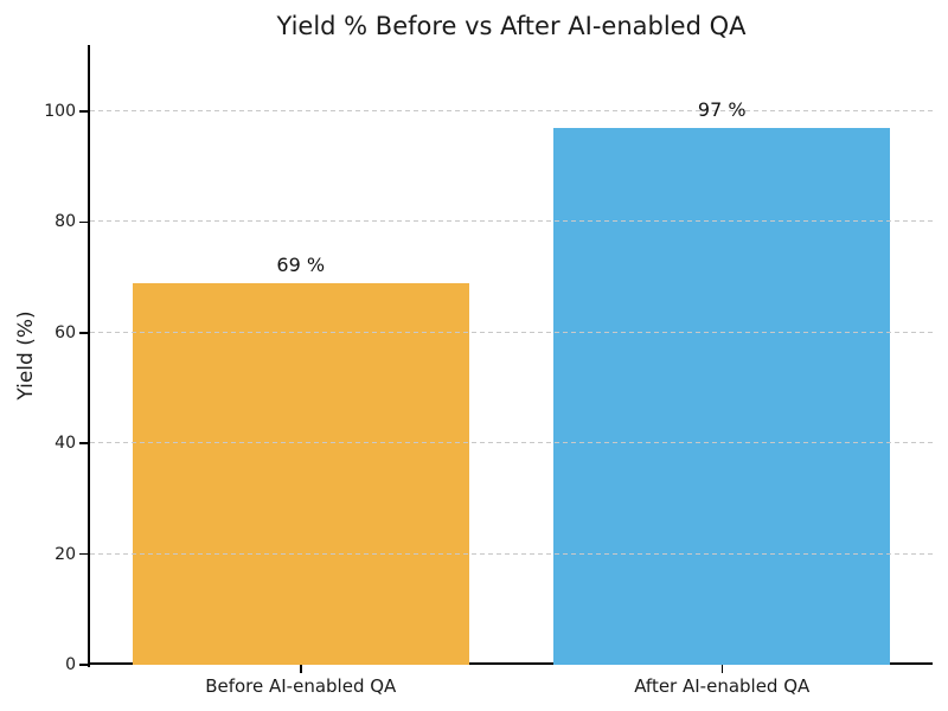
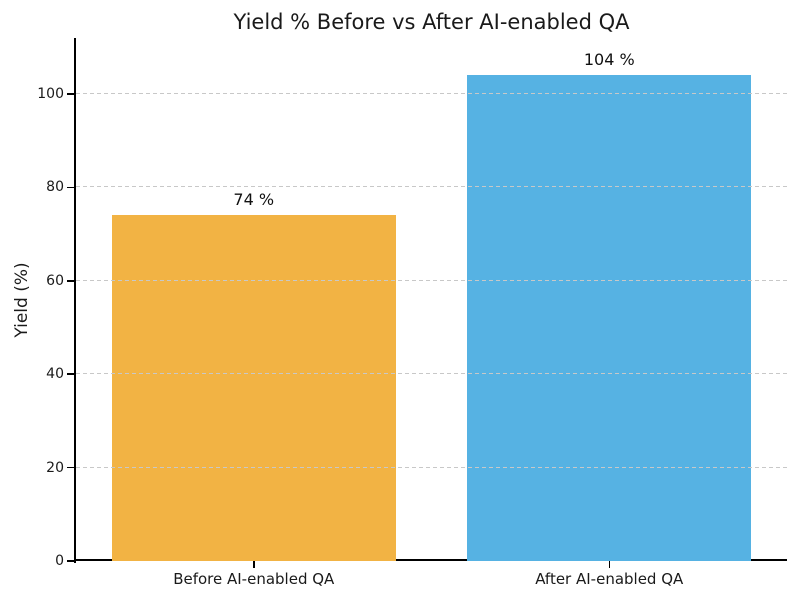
Before AI-enabled QA: 69 -> 74
After AI-enabled QA: 97 -> 104
